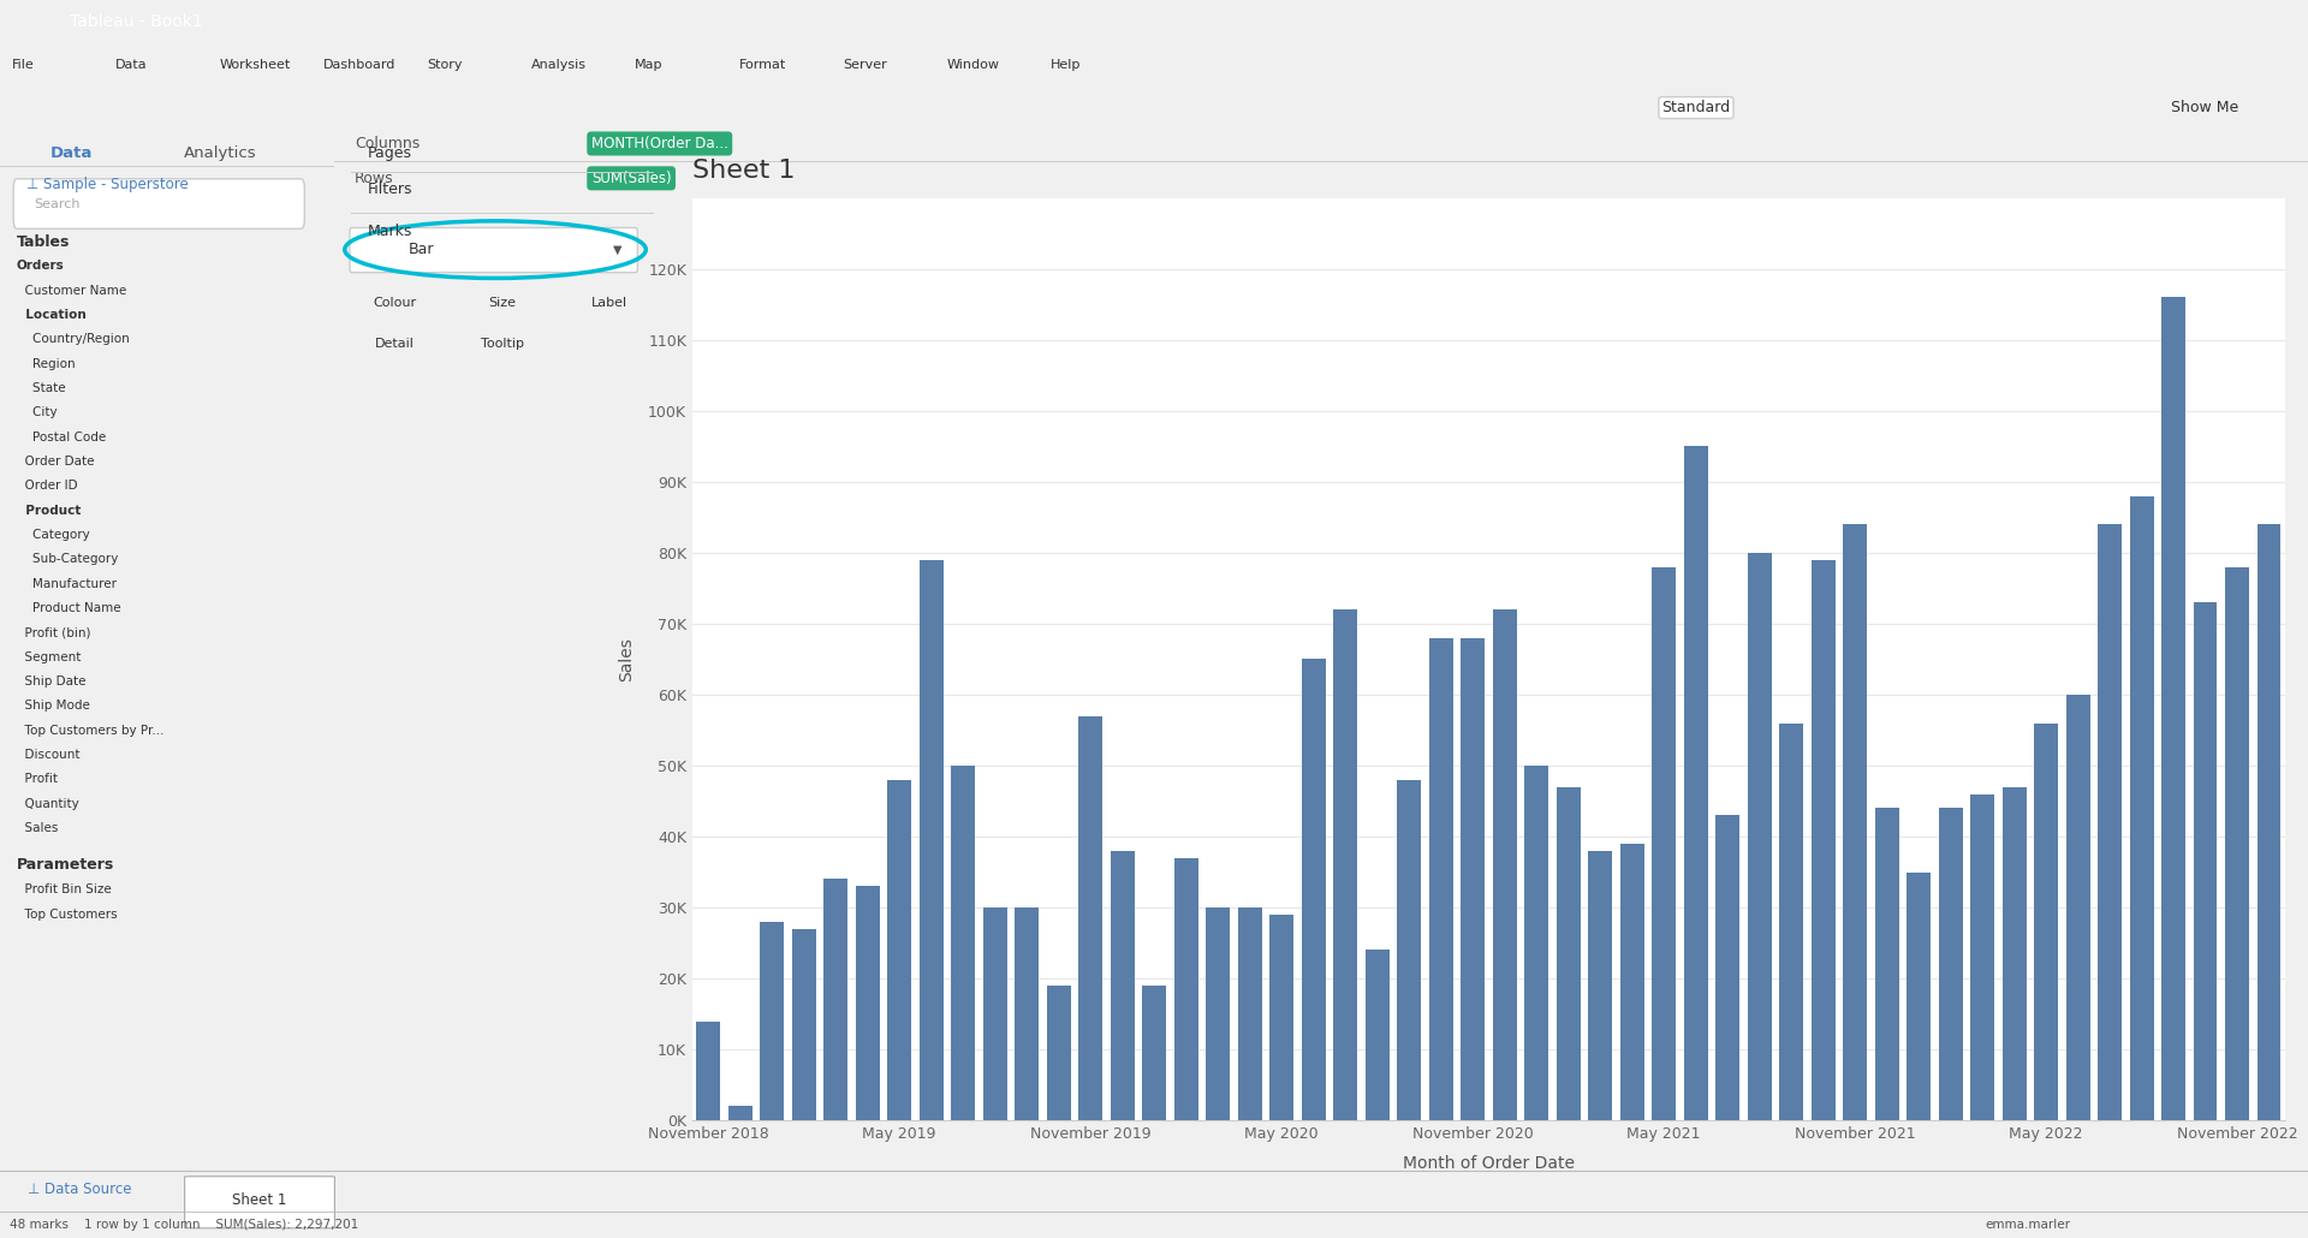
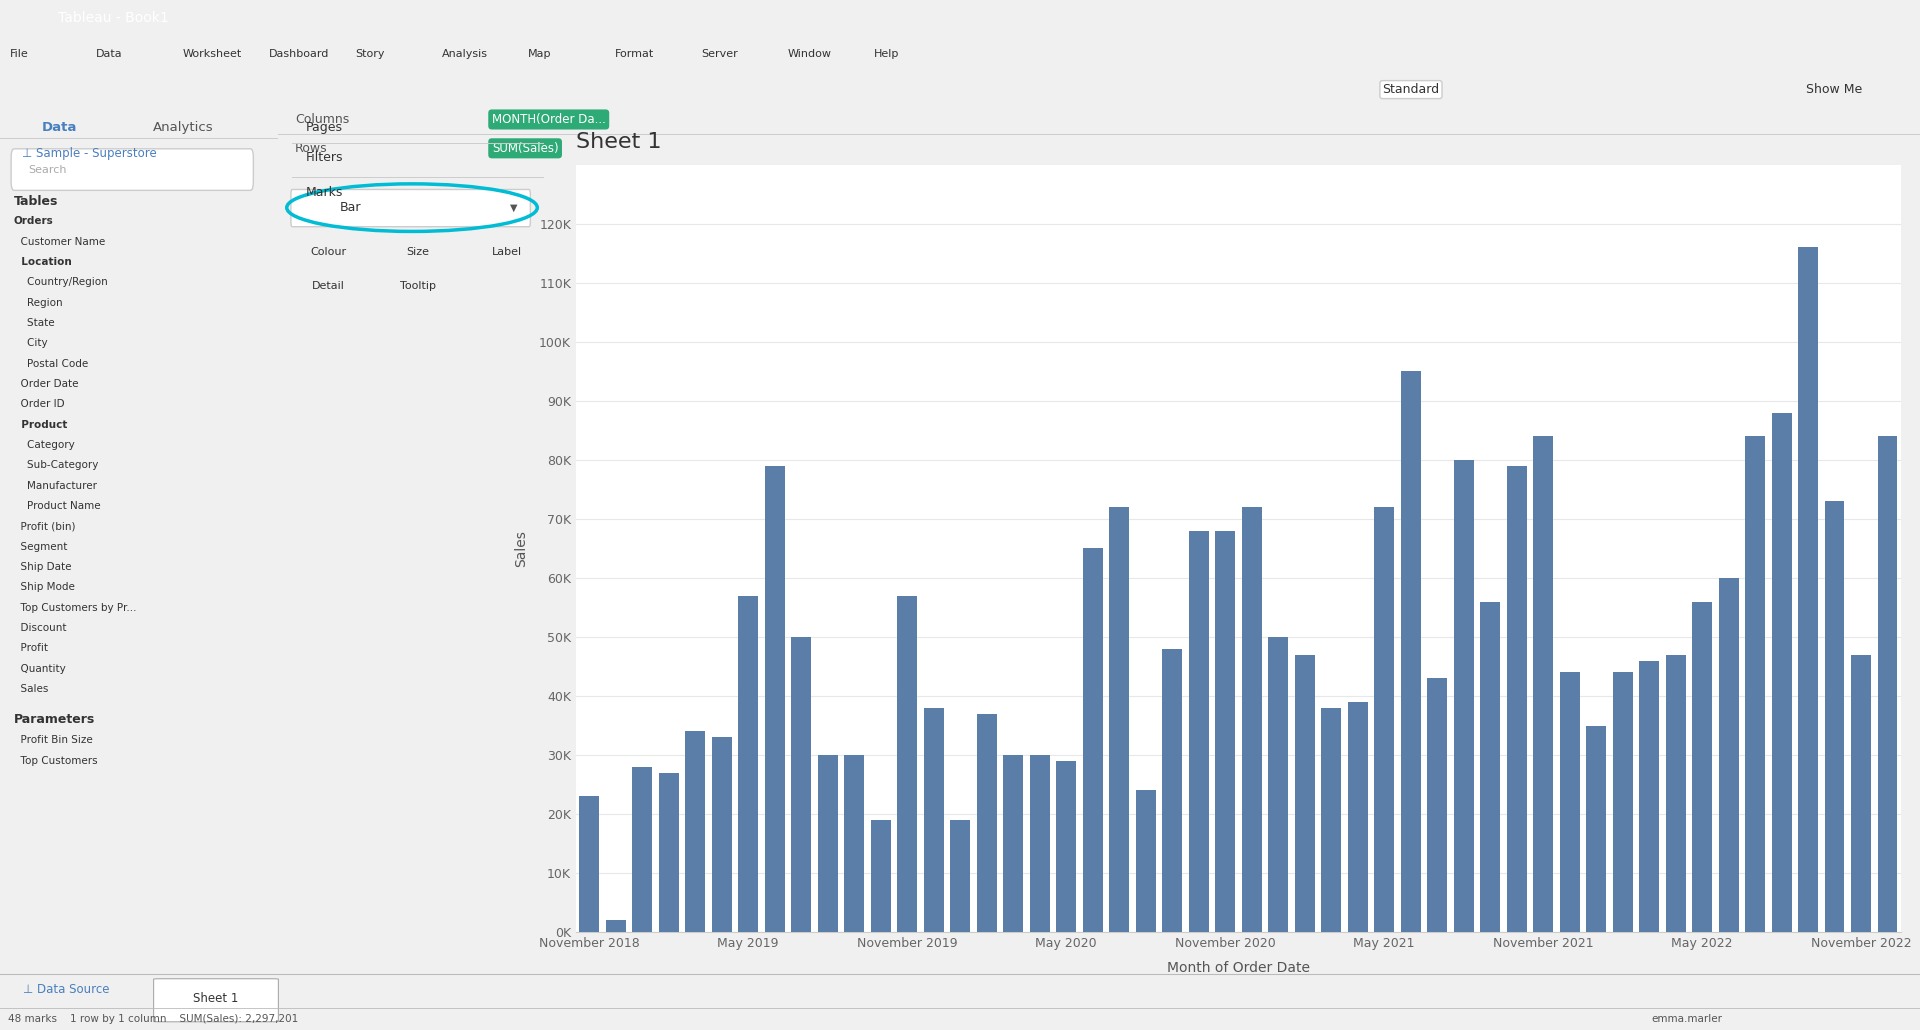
November 2018: 14K -> 23K
May 2019: 48K -> 57K
May 2021: 78K -> 72K
November 2022: 78K -> 47K
